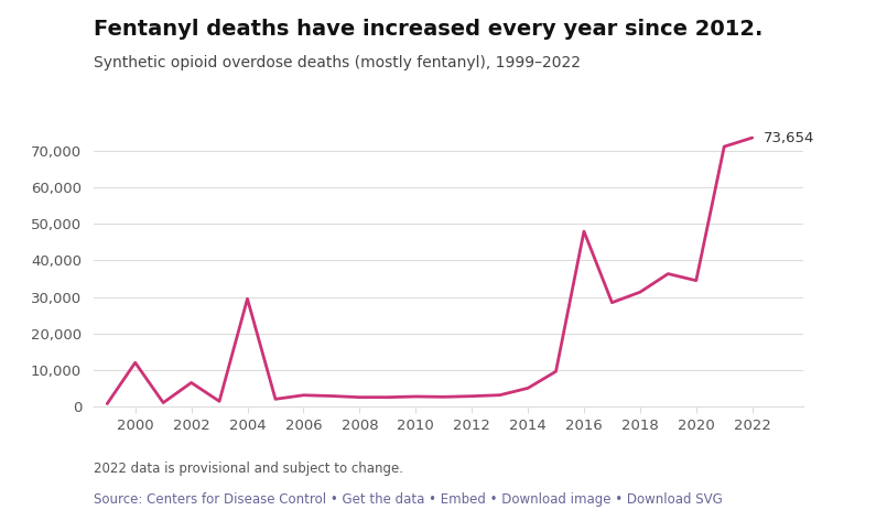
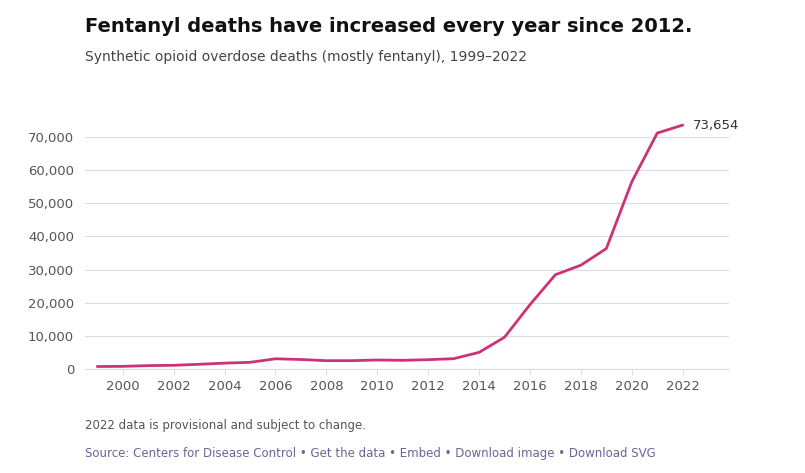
2000: 12,000 -> 800
2002: 6,500 -> 1,100
2004: 29,500 -> 1,800
2016: 48,000 -> 19,400
2020: 34,500 -> 56,500
